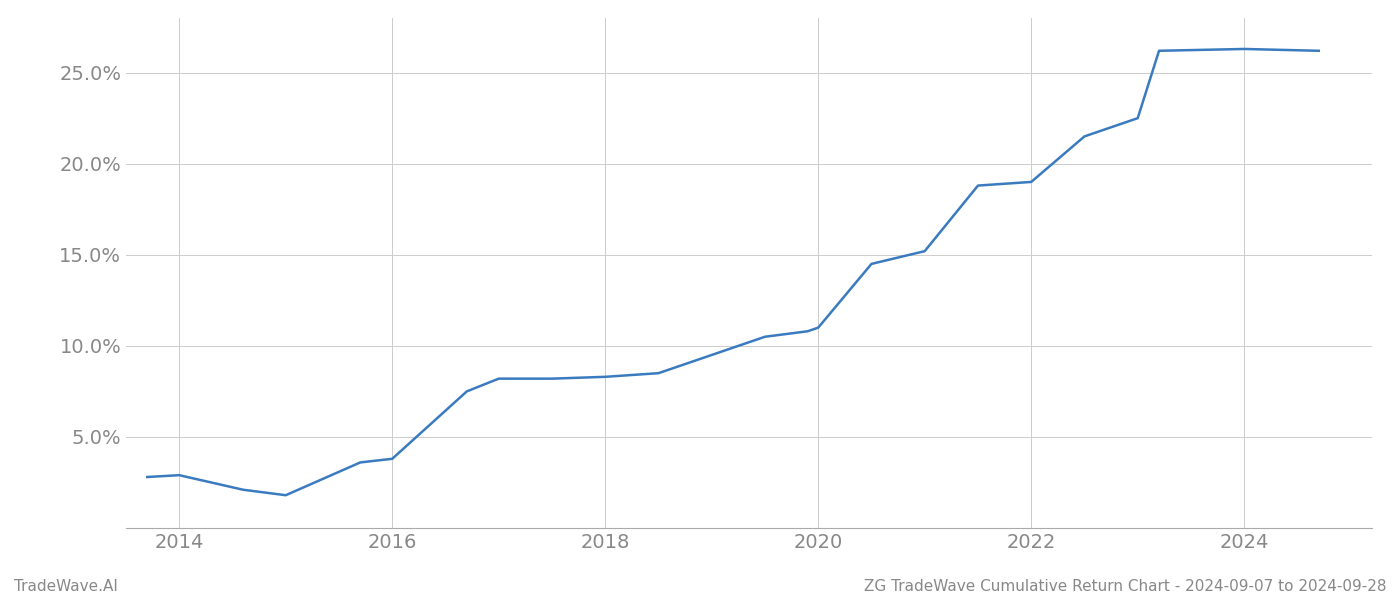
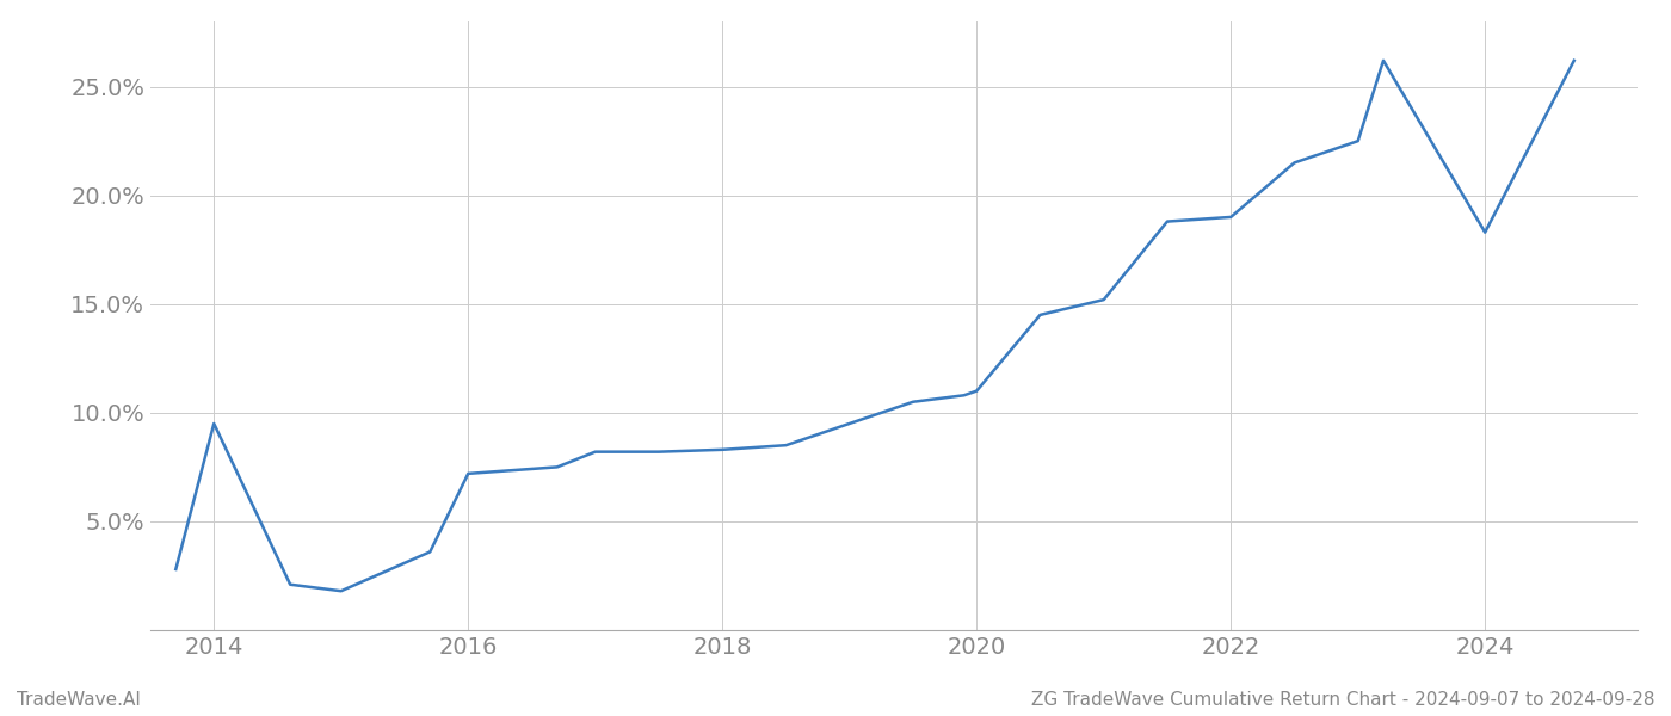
2014: 2.9% -> 9.5%
2016: 3.8% -> 7.2%
2024: 26.3% -> 18.3%
